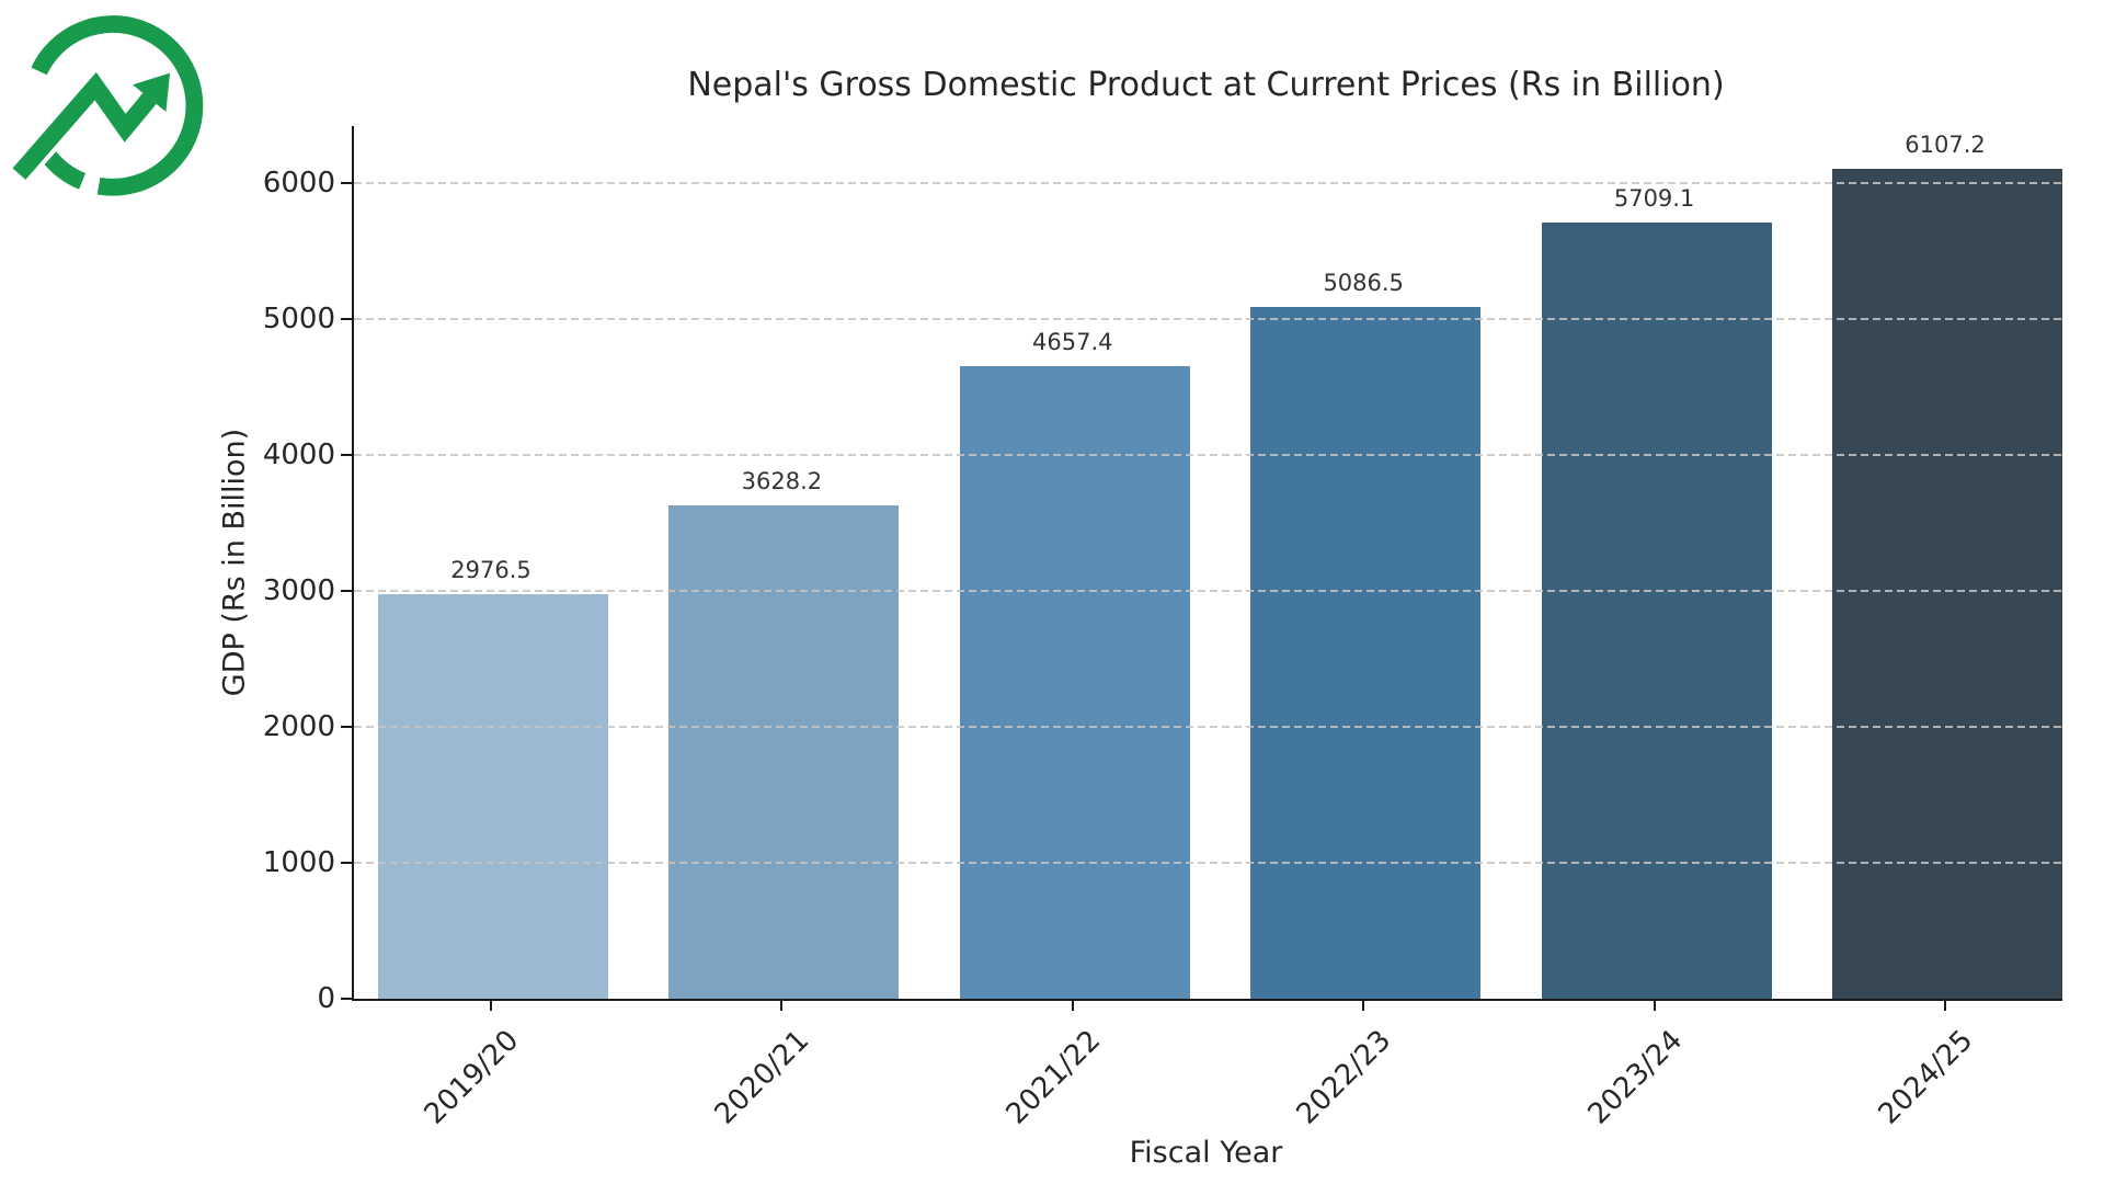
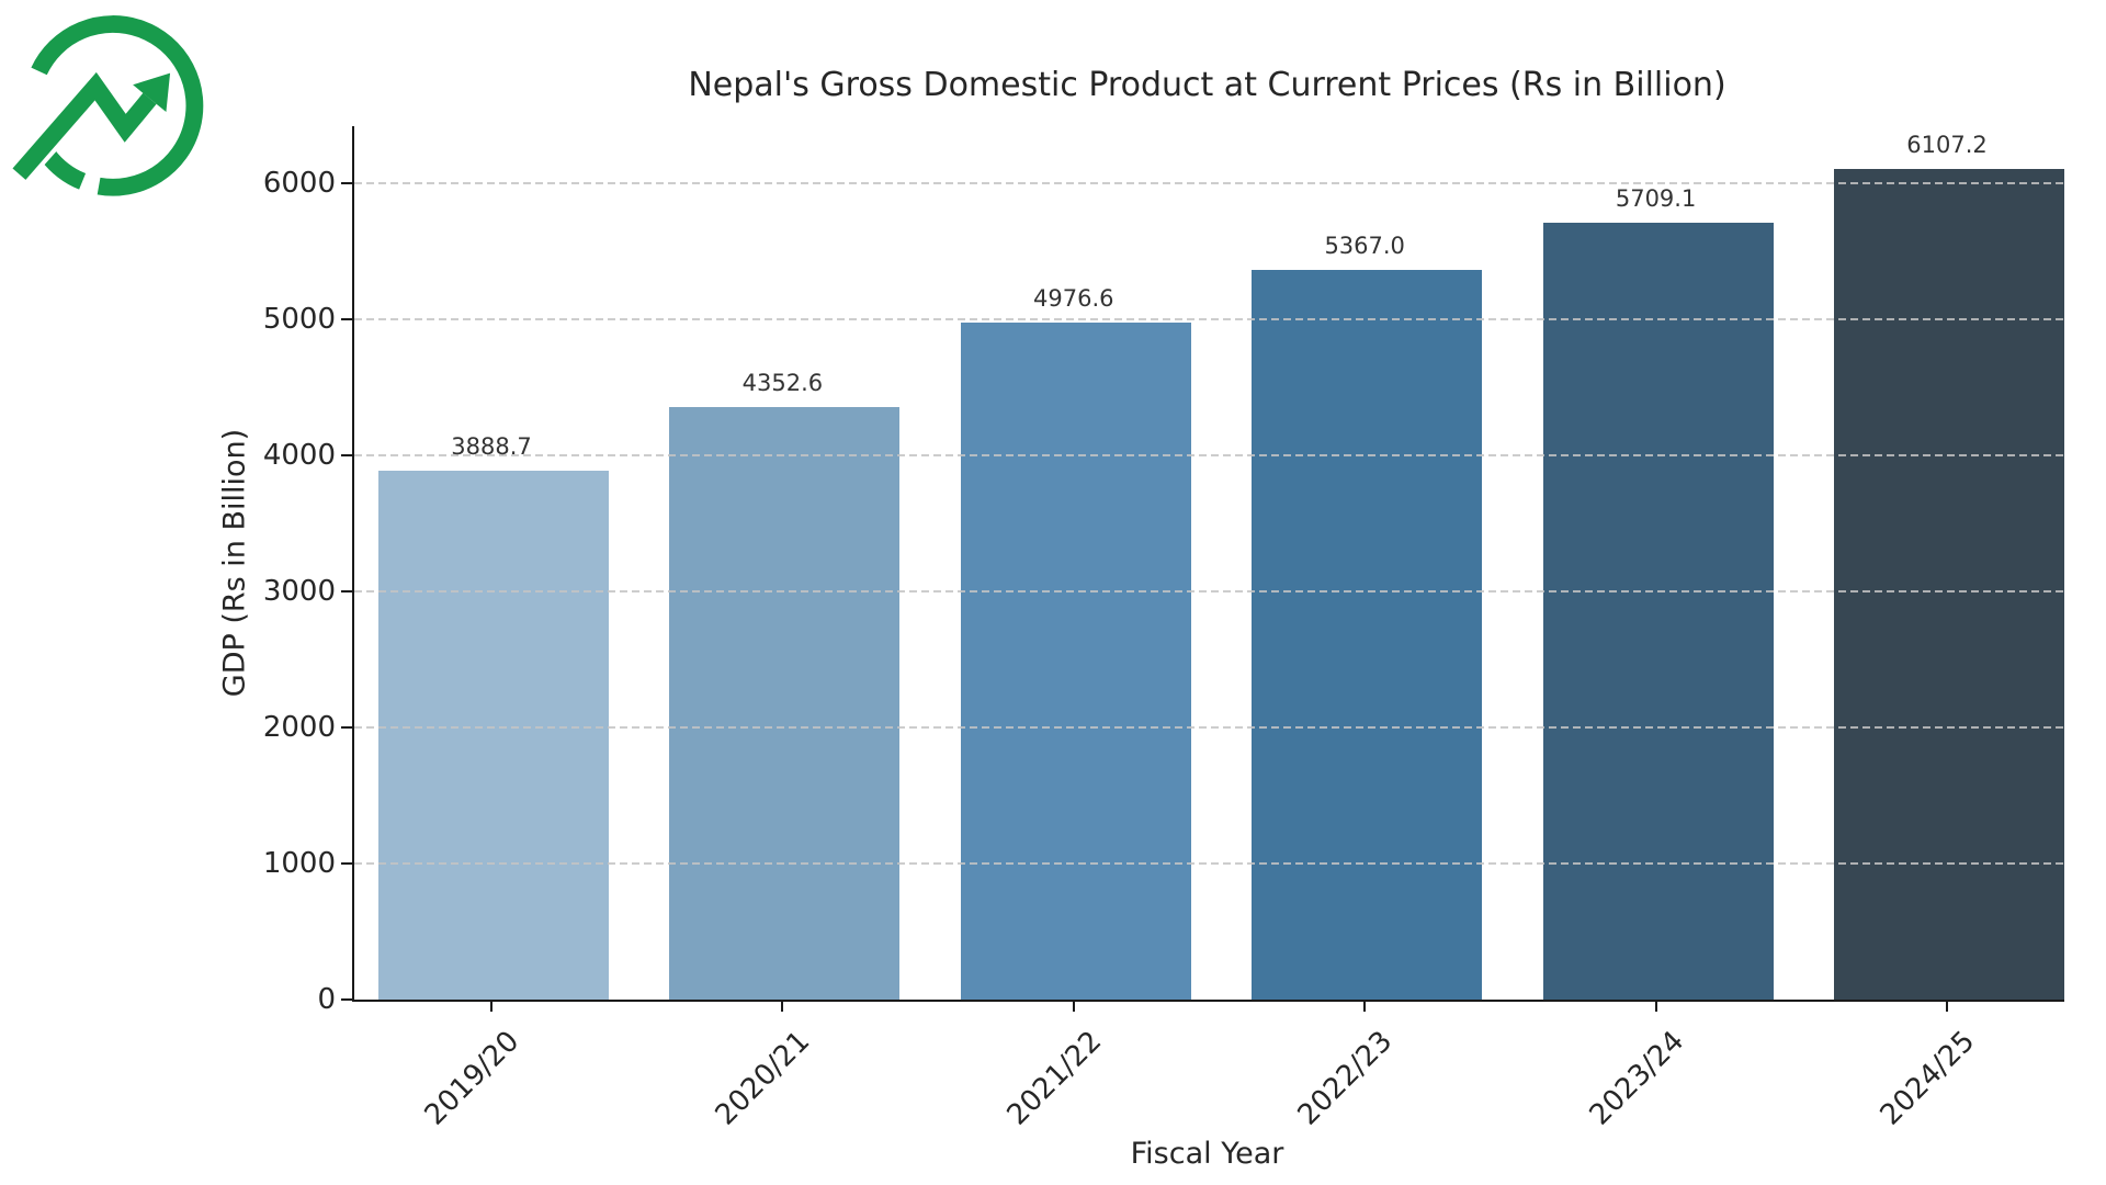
2019/20: 2976.5 -> 3888.7
2020/21: 3628.2 -> 4352.6
2021/22: 4657.4 -> 4976.6
2022/23: 5086.5 -> 5367.0
